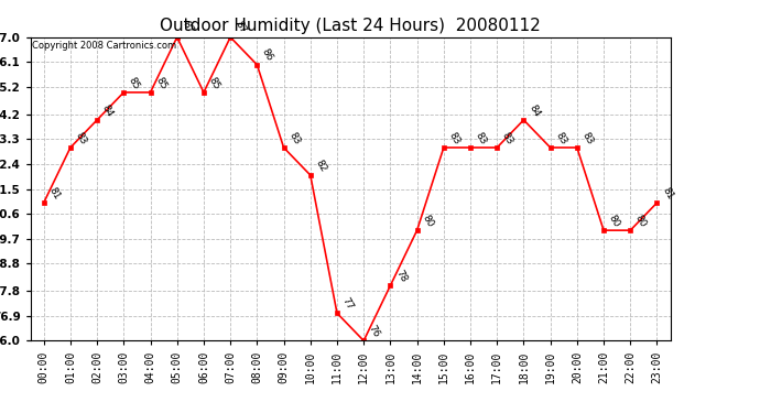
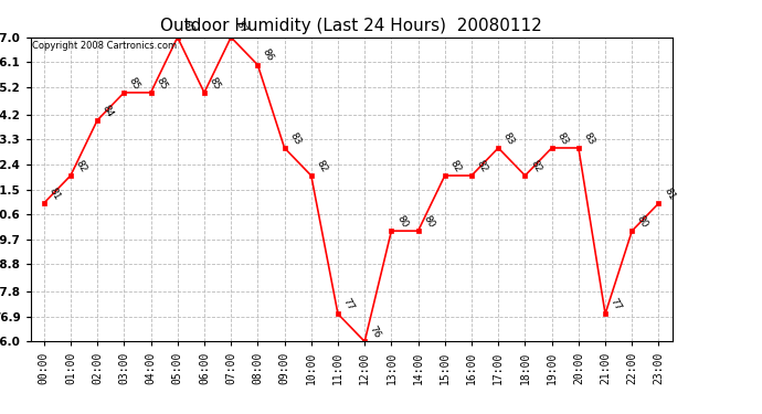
01:00: 83 -> 82
13:00: 78 -> 80
15:00: 83 -> 82
16:00: 83 -> 82
18:00: 84 -> 82
21:00: 80 -> 77
